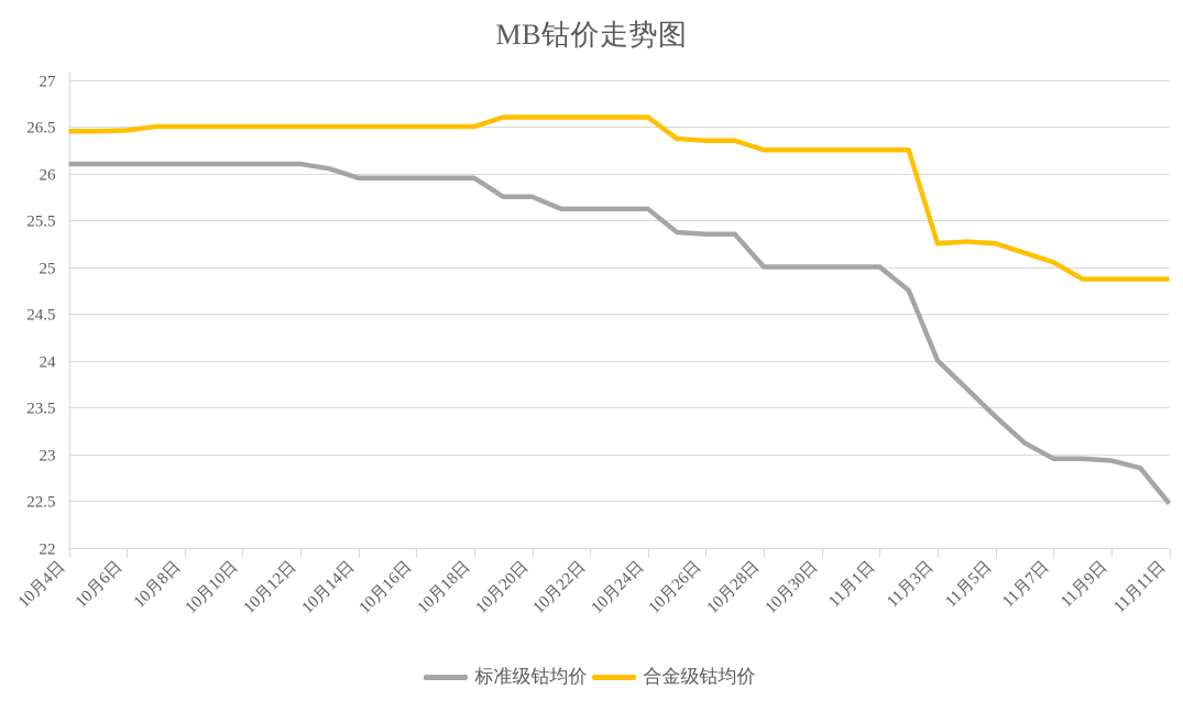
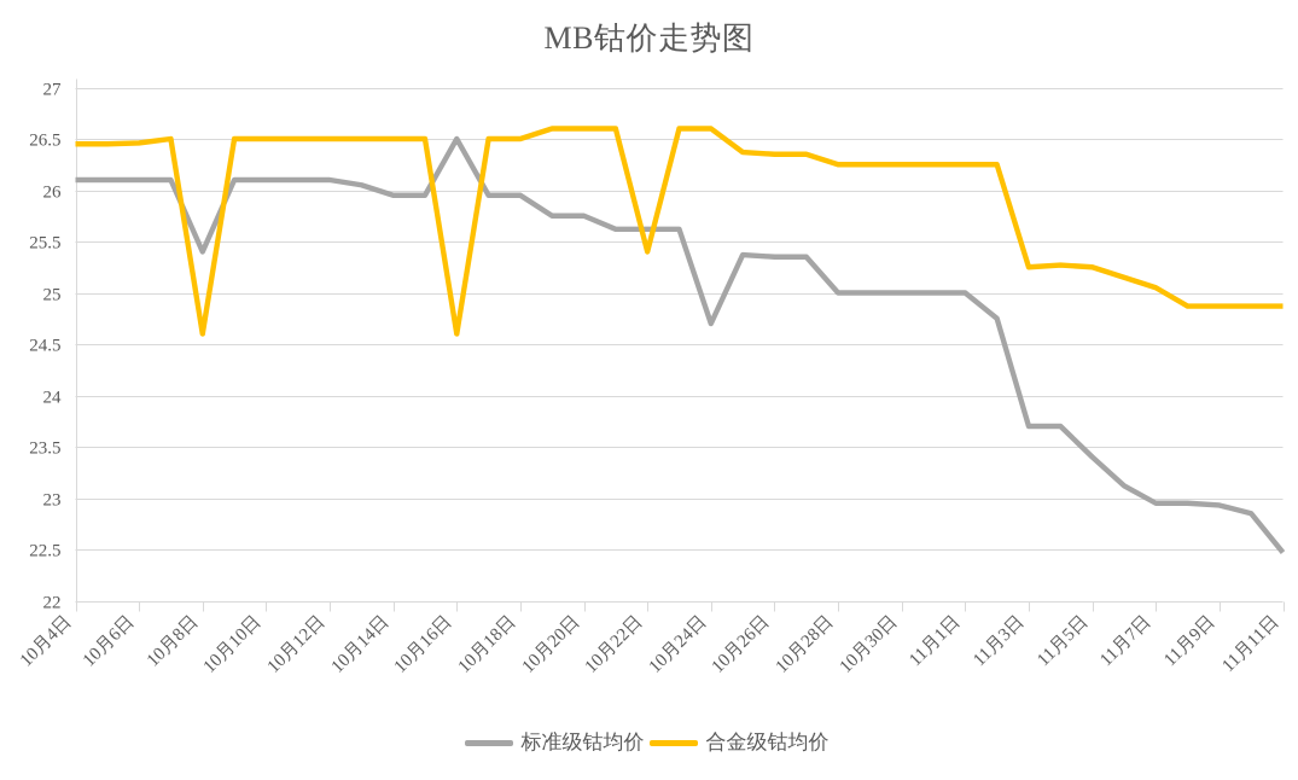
标准级钴均价/10月8日: 26.1 -> 25.4
合金级钴均价/10月8日: 26.5 -> 24.6
标准级钴均价/10月16日: 25.9 -> 26.5
合金级钴均价/10月16日: 26.5 -> 24.6
合金级钴均价/10月22日: 26.6 -> 25.4
标准级钴均价/10月24日: 25.6 -> 24.7
标准级钴均价/11月3日: 24.0 -> 23.7
